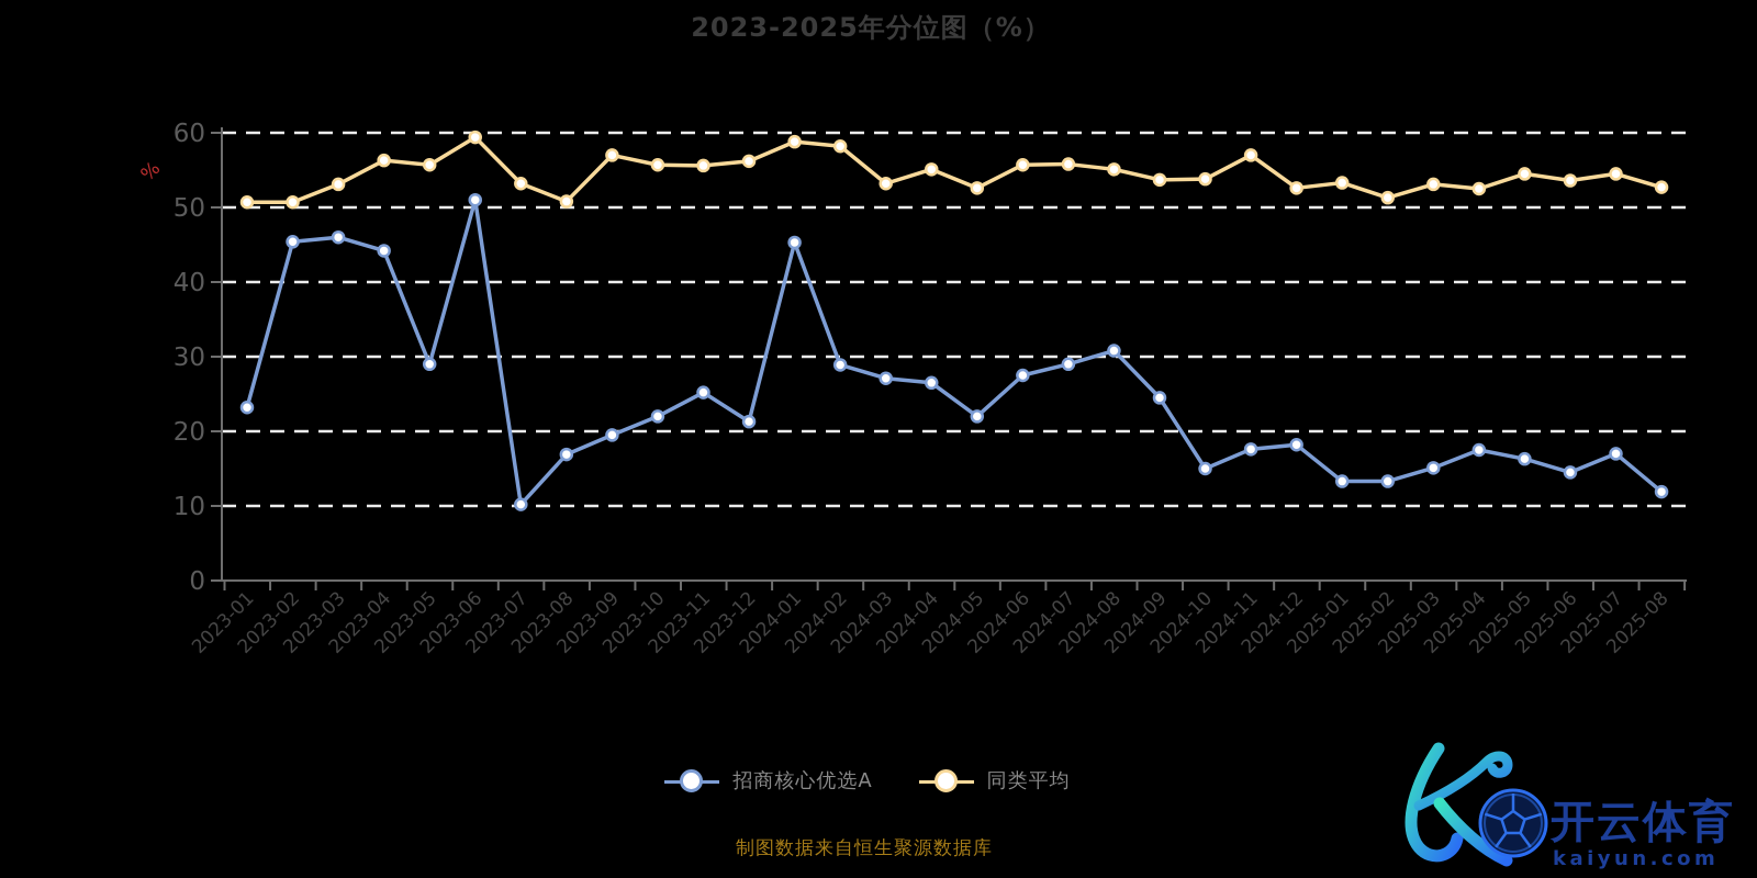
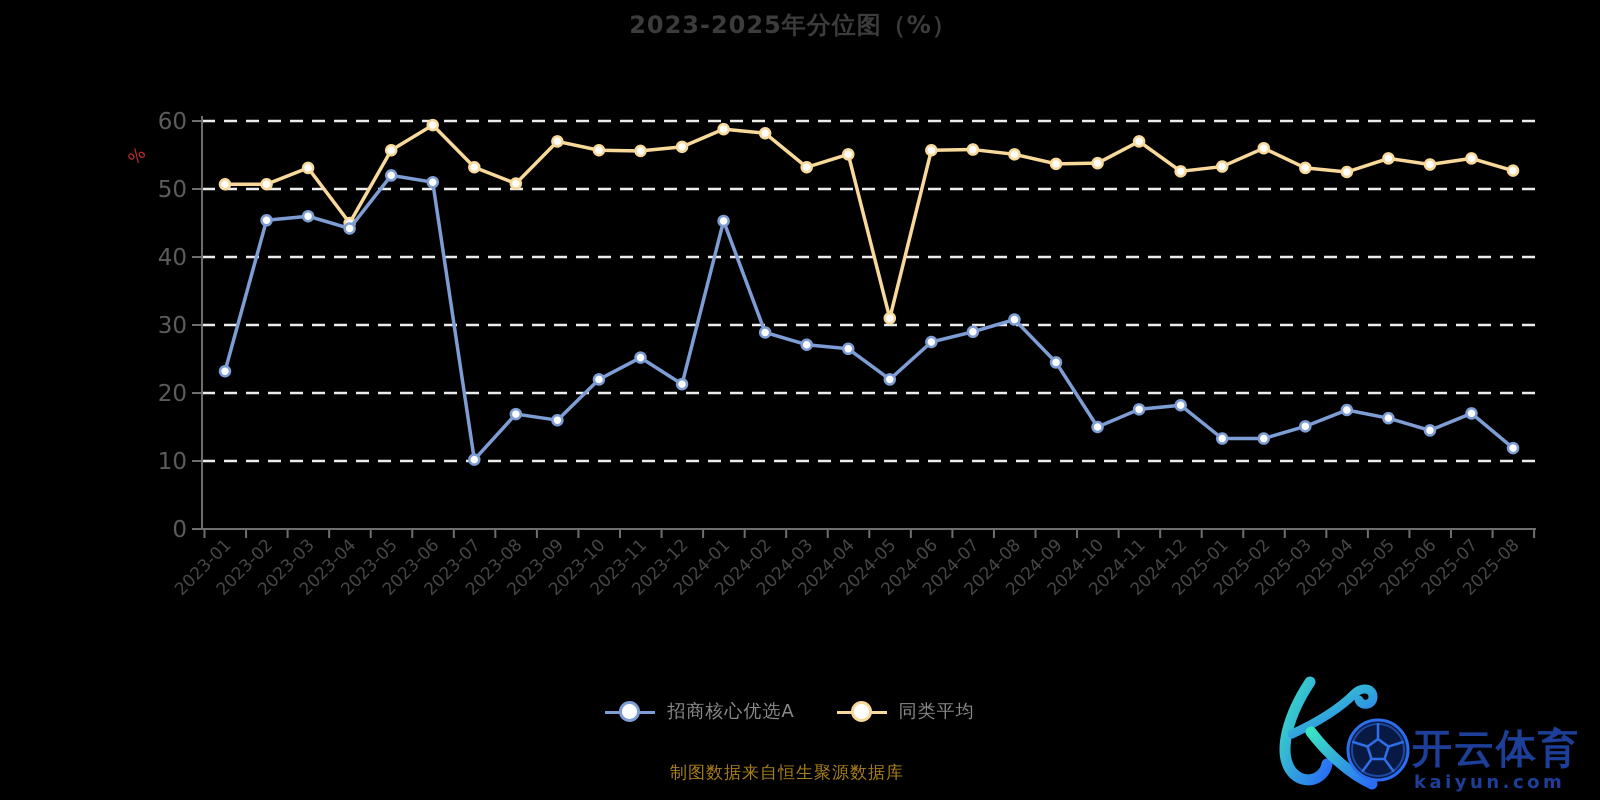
同类平均/2023-04: 56 -> 45
招商核心优选A/2023-05: 29 -> 52
招商核心优选A/2023-09: 20 -> 16
同类平均/2024-05: 53 -> 31
同类平均/2025-02: 51 -> 56
